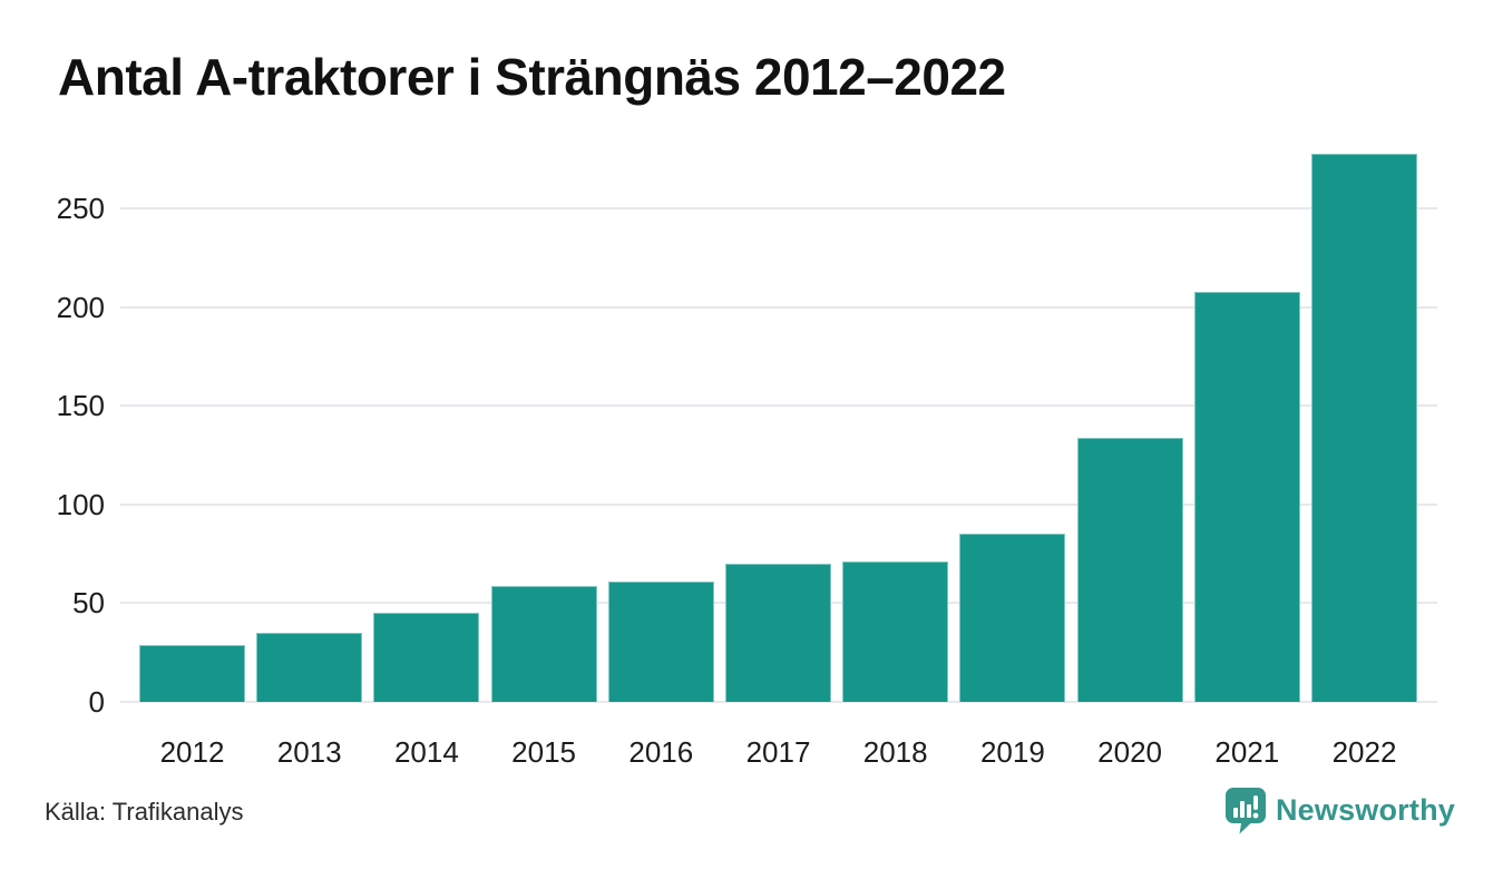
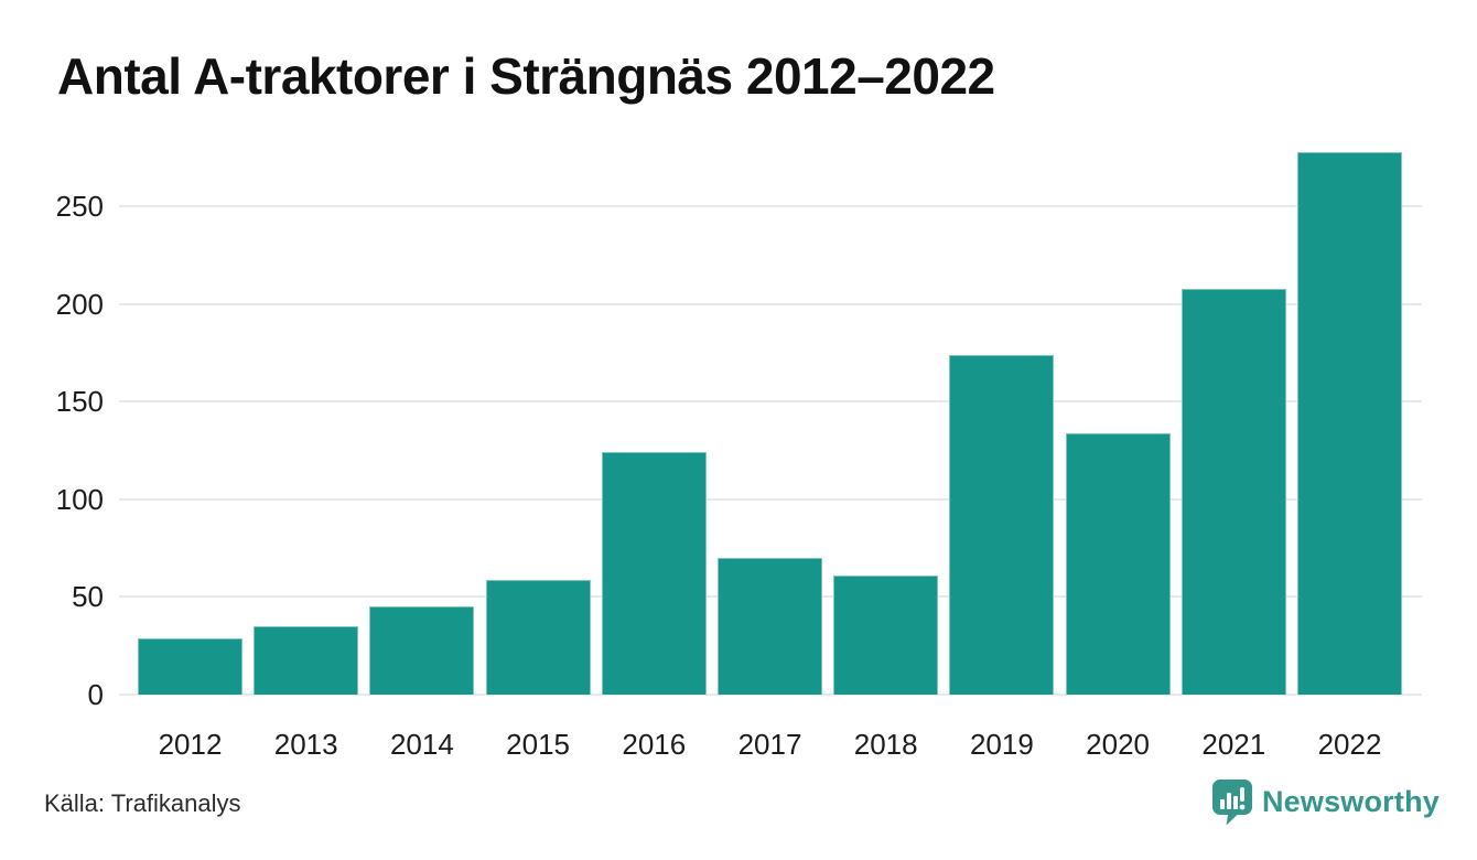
2016: 61 -> 124
2018: 71 -> 61
2019: 85 -> 174
